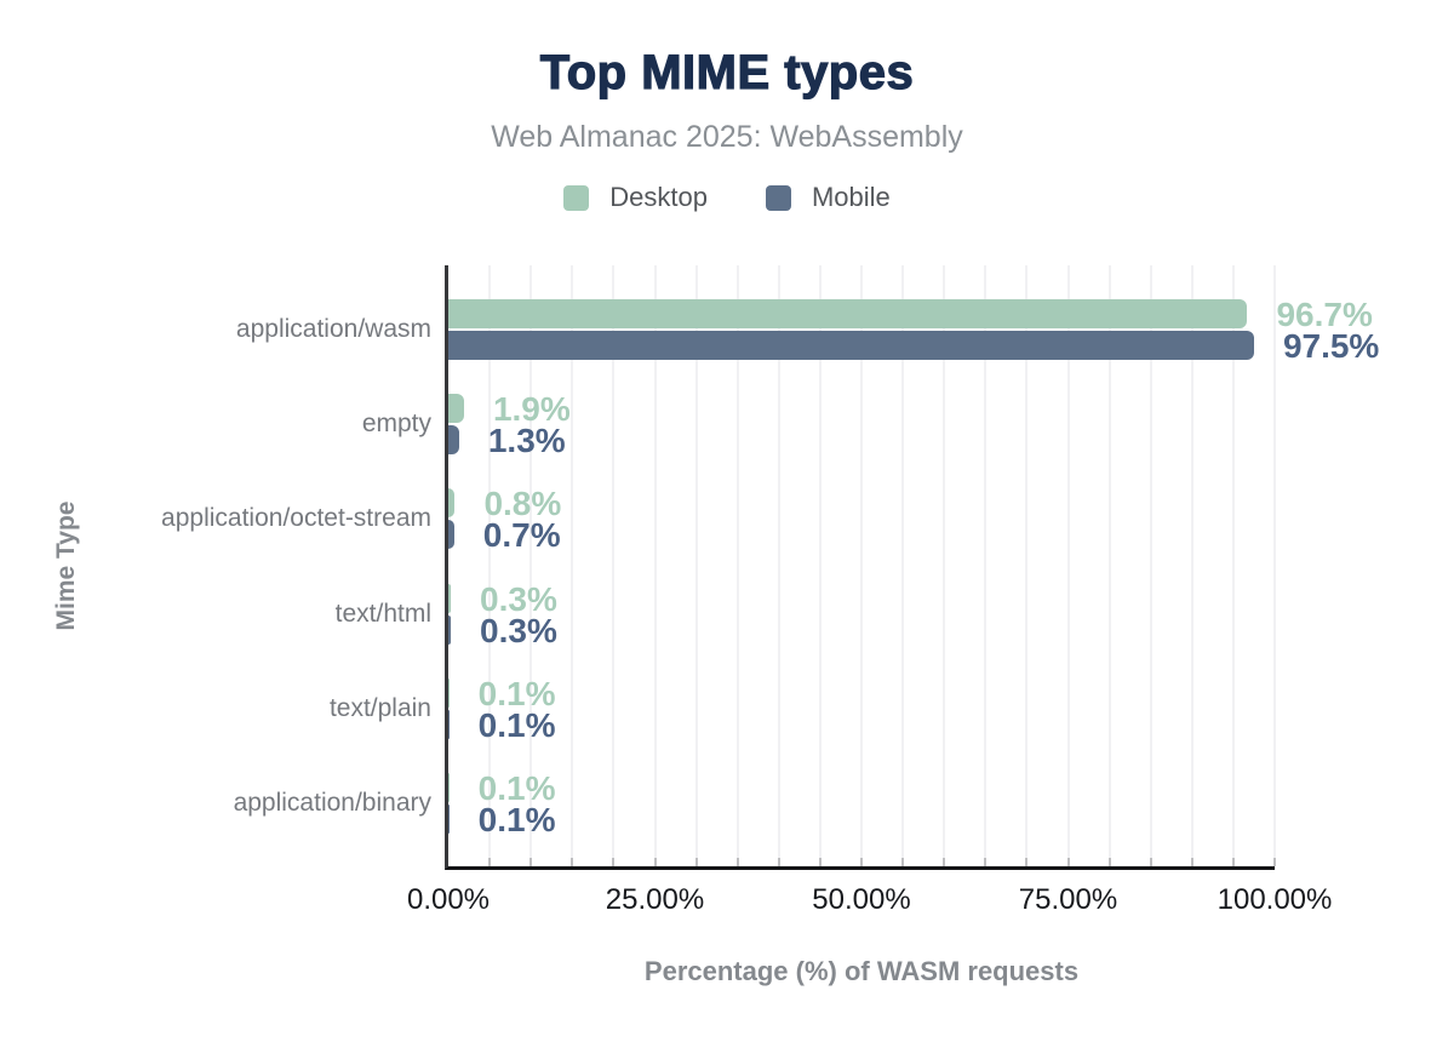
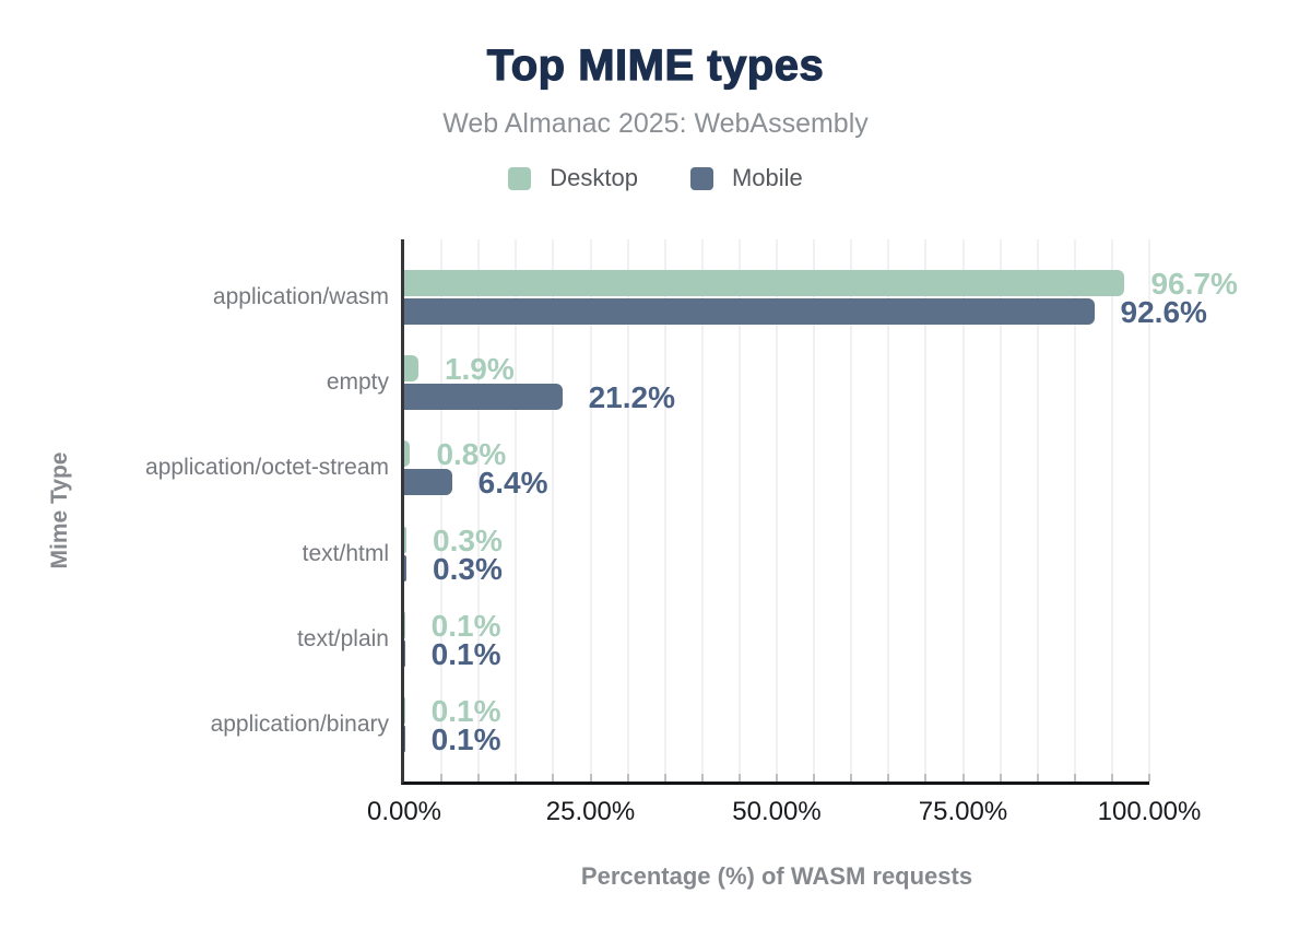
Mobile/application/wasm: 97.5% -> 92.6%
Mobile/empty: 1.3% -> 21.2%
Mobile/application/octet-stream: 0.7% -> 6.4%
